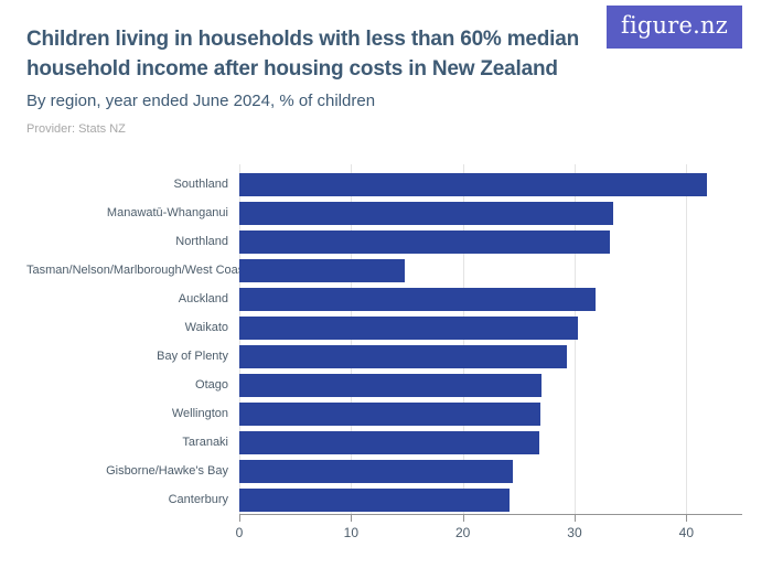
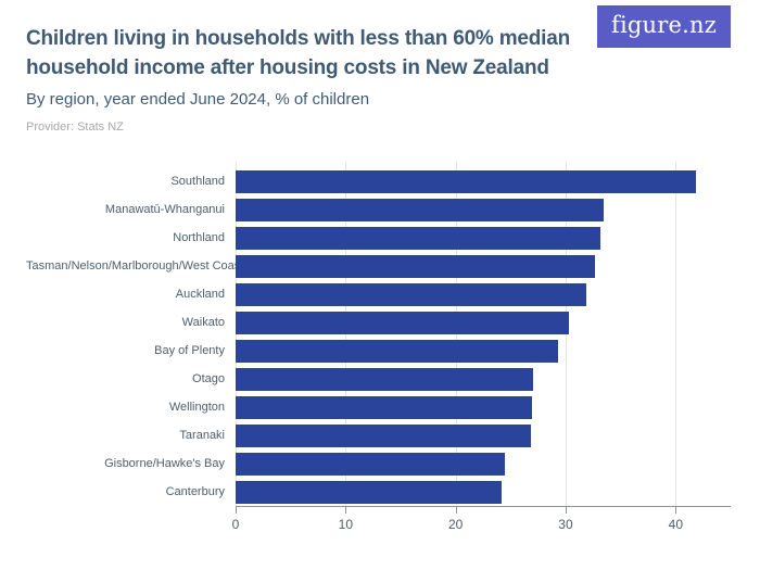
Tasman/Nelson/Marlborough/West Coast: 14.8 -> 32.7
